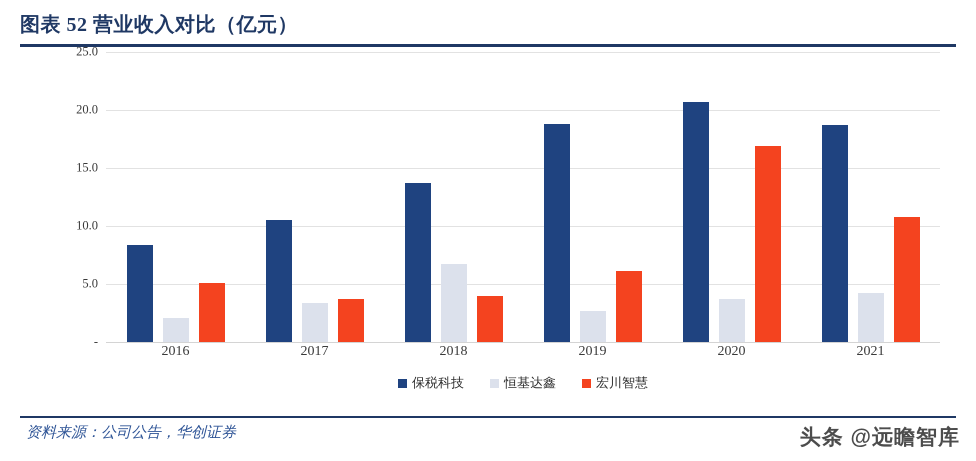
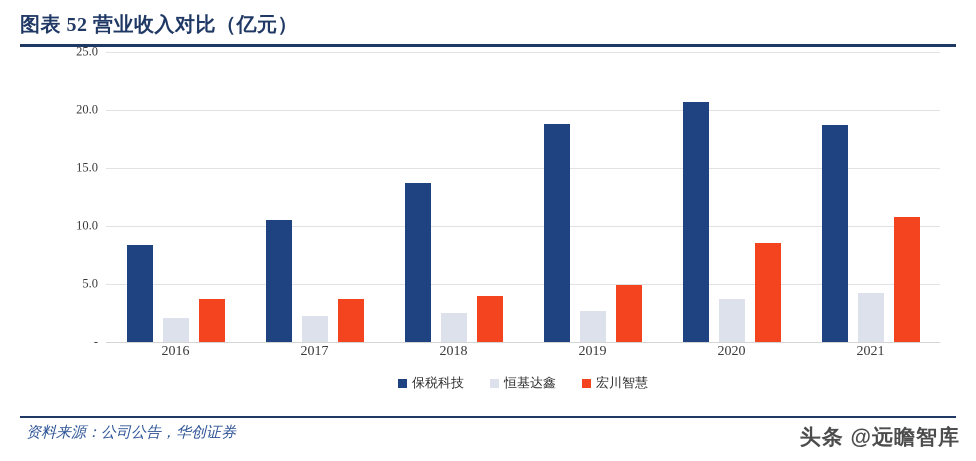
宏川智慧/2016: 5.1 -> 3.7
恒基达鑫/2017: 3.4 -> 2.2
恒基达鑫/2018: 6.7 -> 2.5
宏川智慧/2019: 6.1 -> 4.9
宏川智慧/2020: 16.9 -> 8.5
